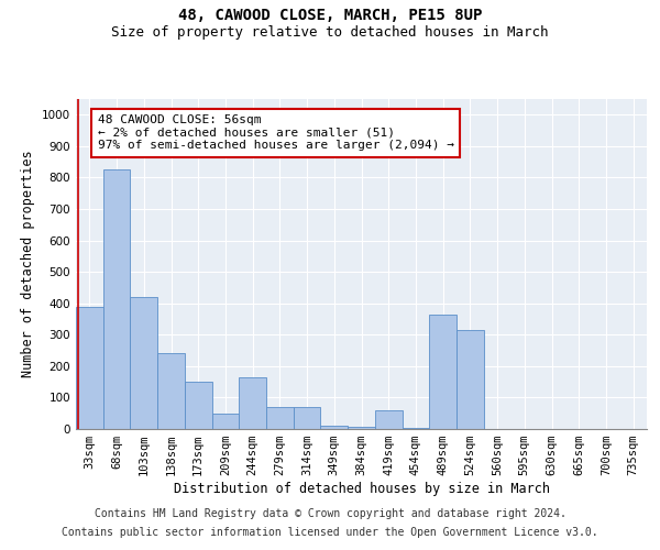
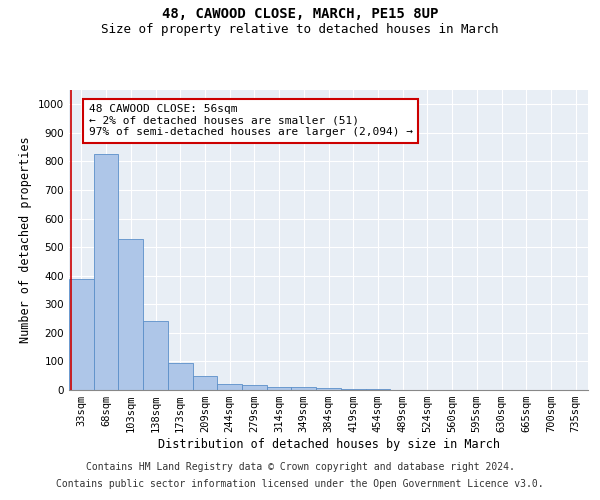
103sqm: 420 -> 530
173sqm: 150 -> 95
244sqm: 165 -> 20
279sqm: 70 -> 16
314sqm: 70 -> 12
419sqm: 60 -> 3
489sqm: 365 -> 1
524sqm: 315 -> 1
